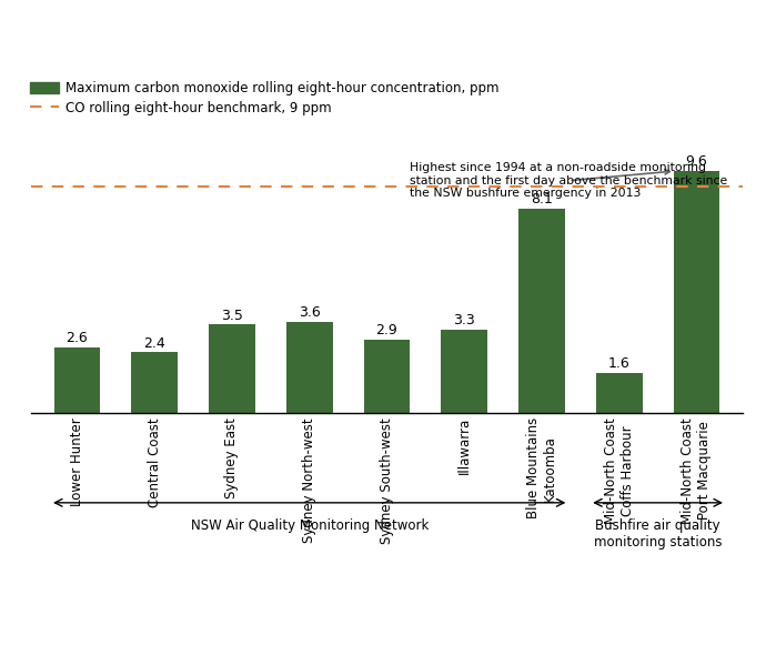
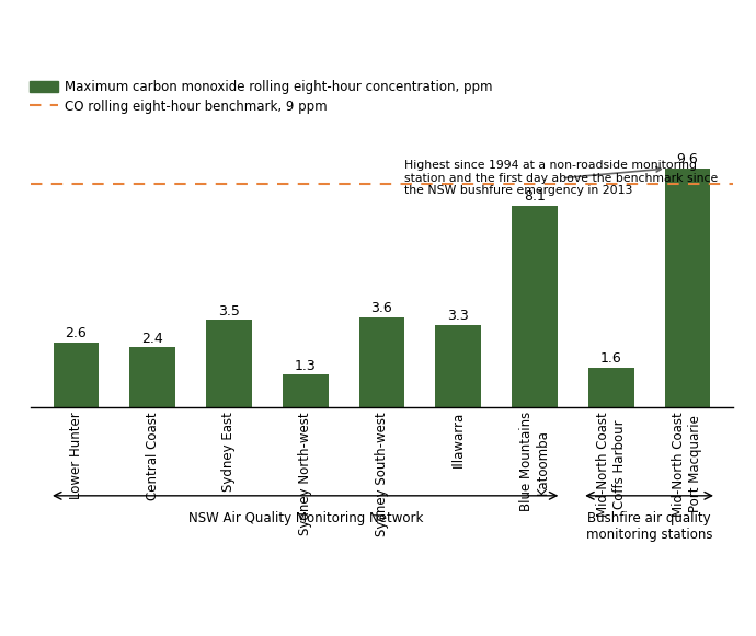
Sydney North-west: 3.6 -> 1.3
Sydney South-west: 2.9 -> 3.6
